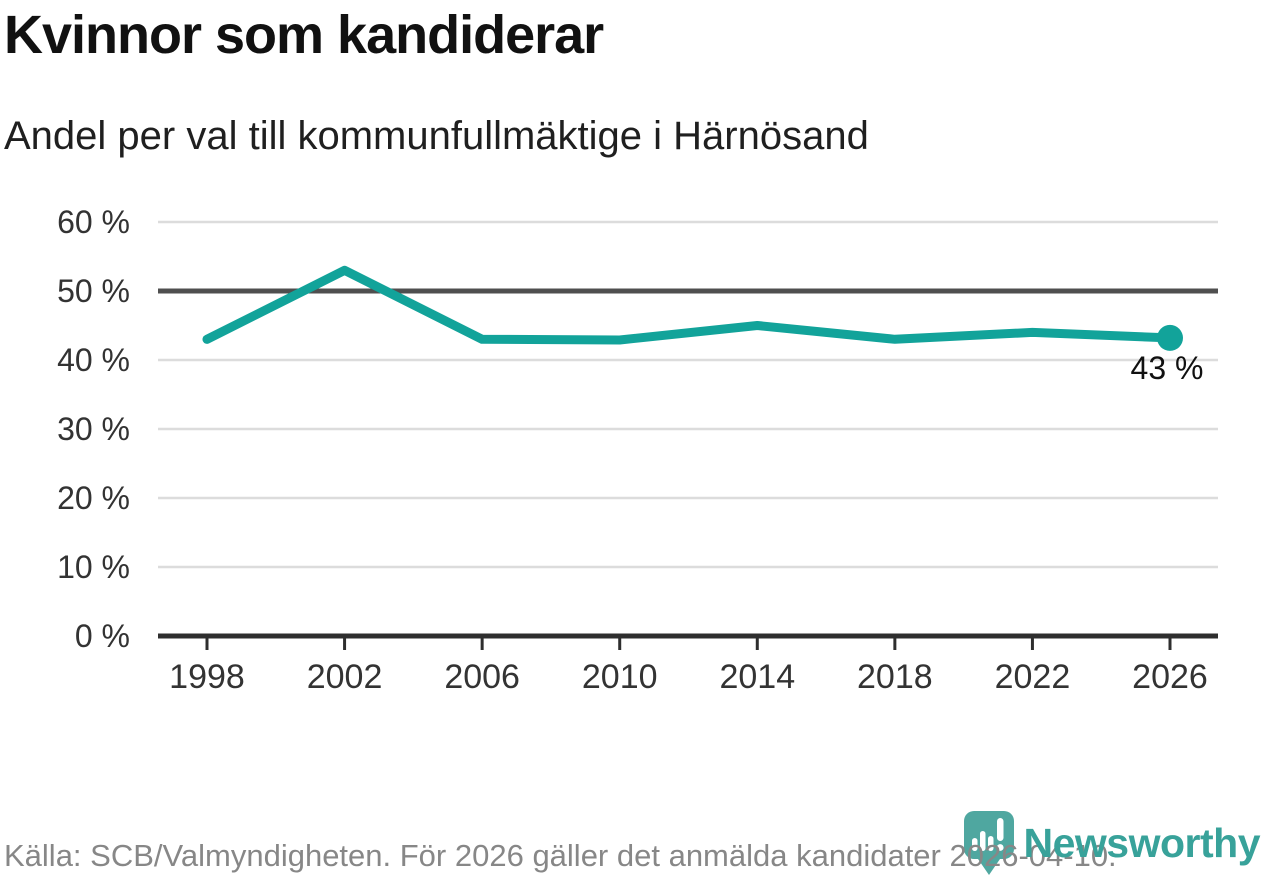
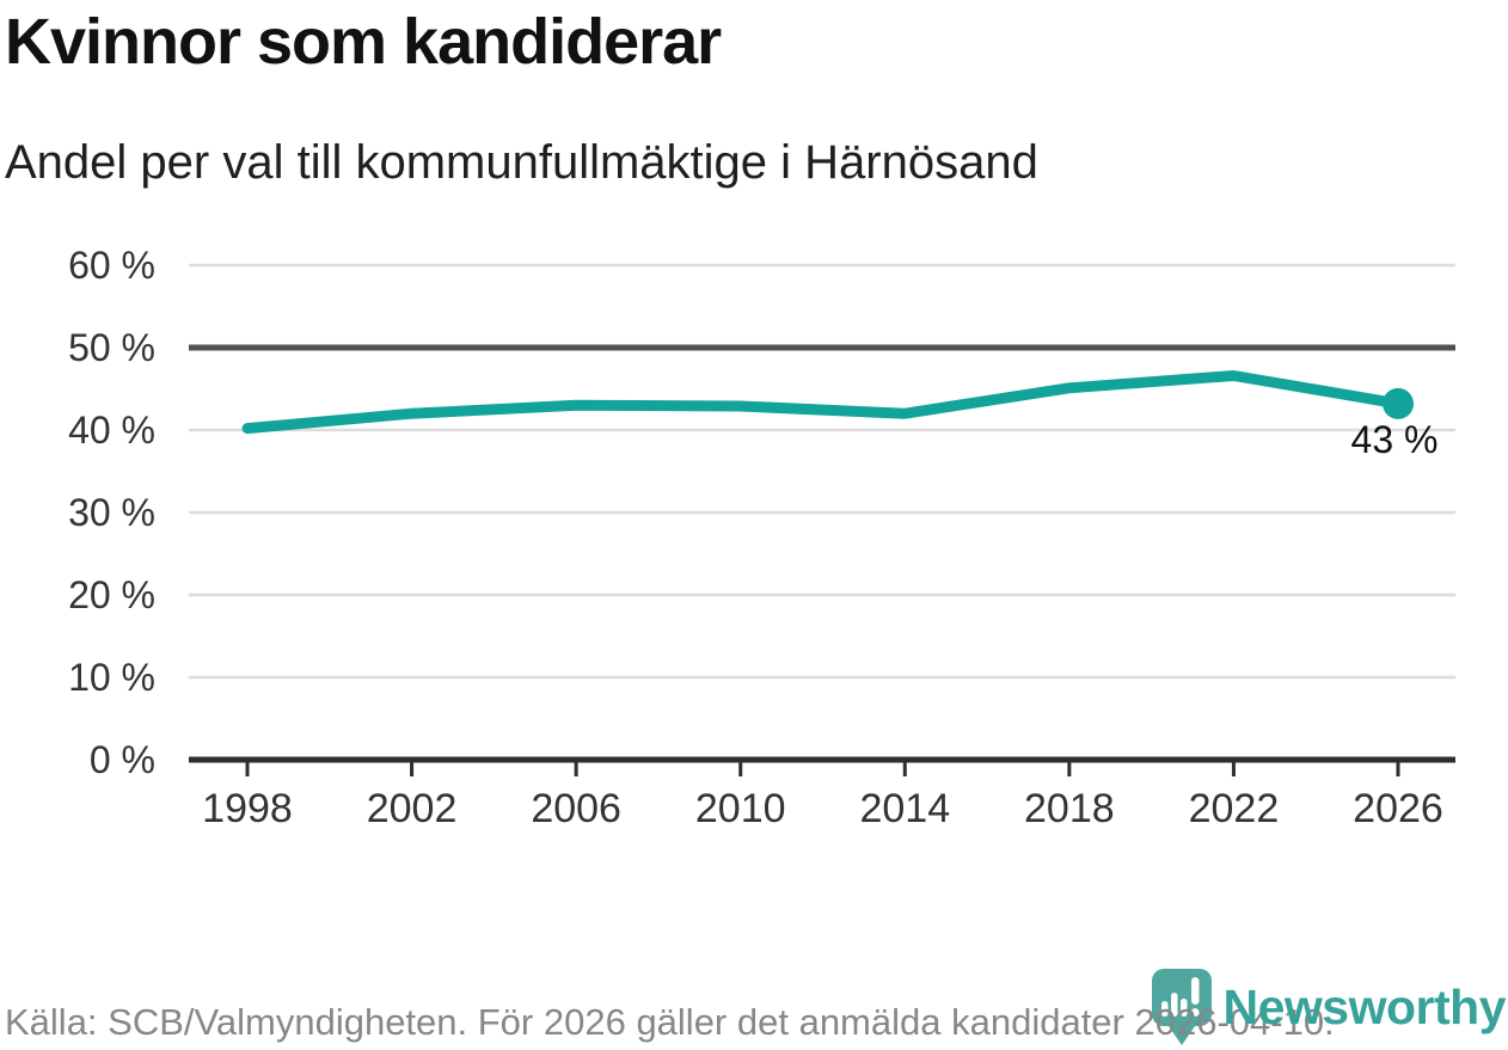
1998: 43% -> 40%
2002: 53% -> 42%
2014: 45% -> 42%
2018: 43% -> 45%
2022: 44% -> 47%
